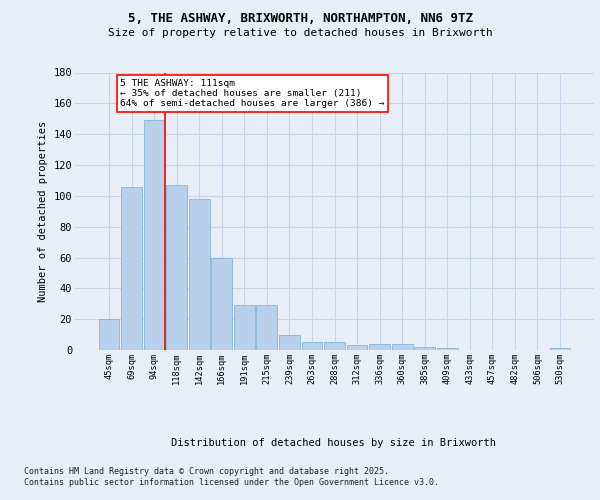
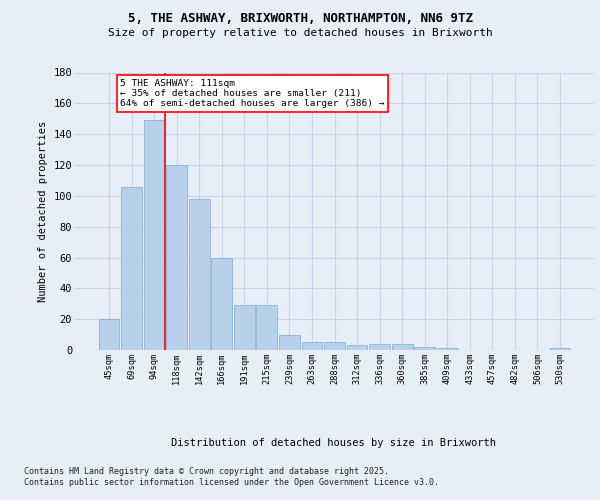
118sqm: 107 -> 120
